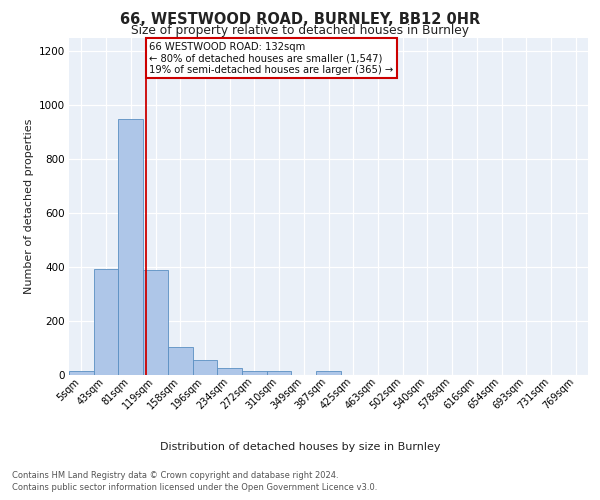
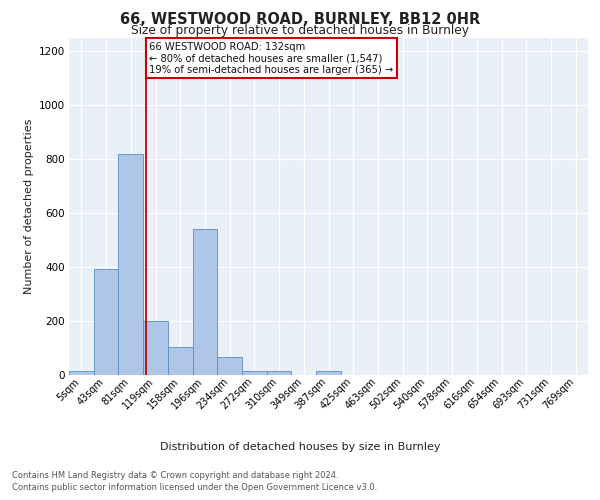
81sqm: 950 -> 820
119sqm: 390 -> 200
196sqm: 55 -> 540
234sqm: 25 -> 65
